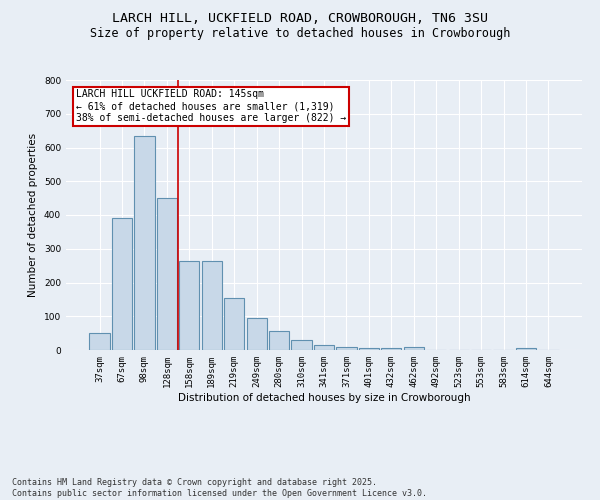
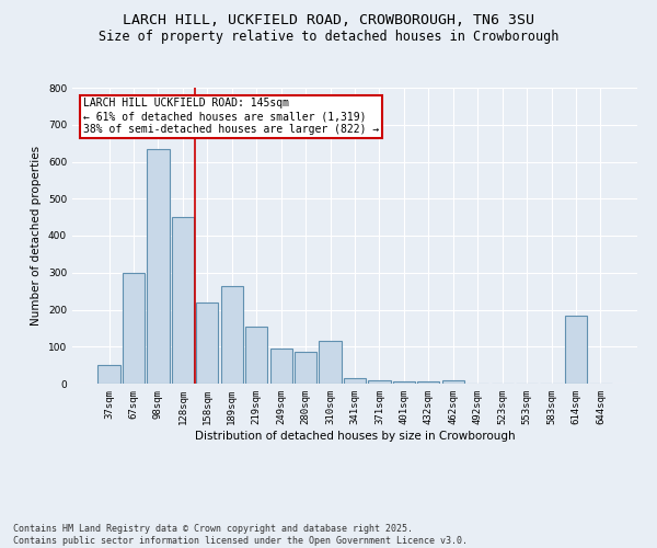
67sqm: 390 -> 300
158sqm: 265 -> 220
280sqm: 55 -> 85
310sqm: 30 -> 115
614sqm: 5 -> 185
